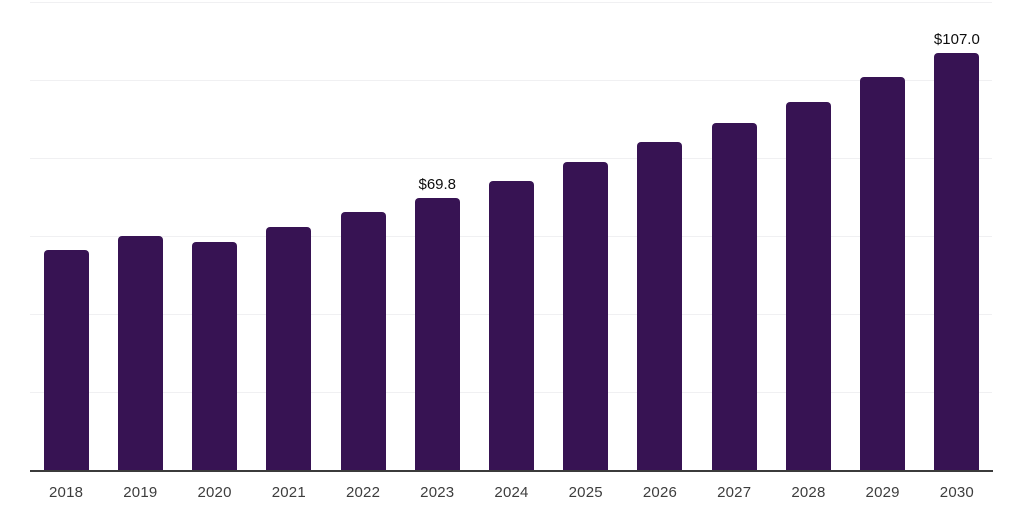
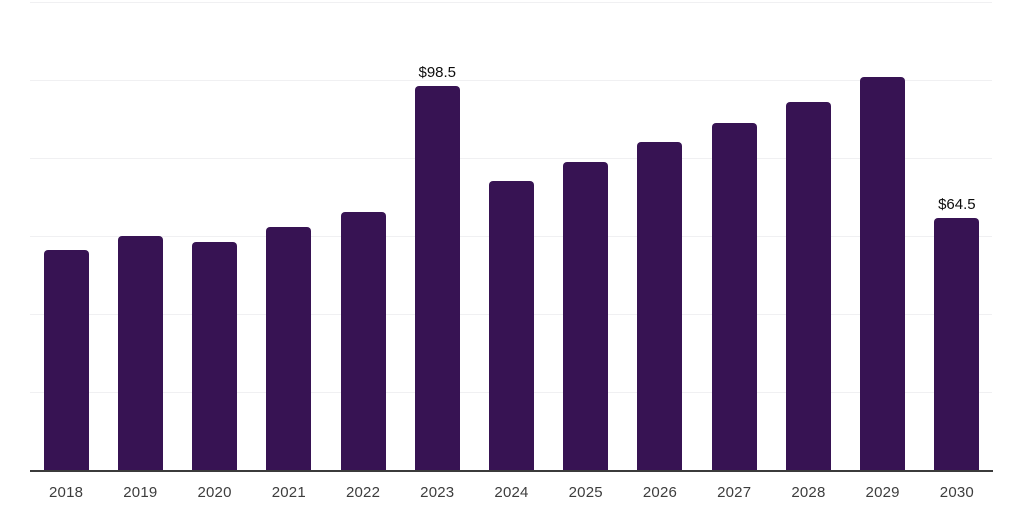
2023: $69.8 -> $98.5
2030: $107.0 -> $64.5
